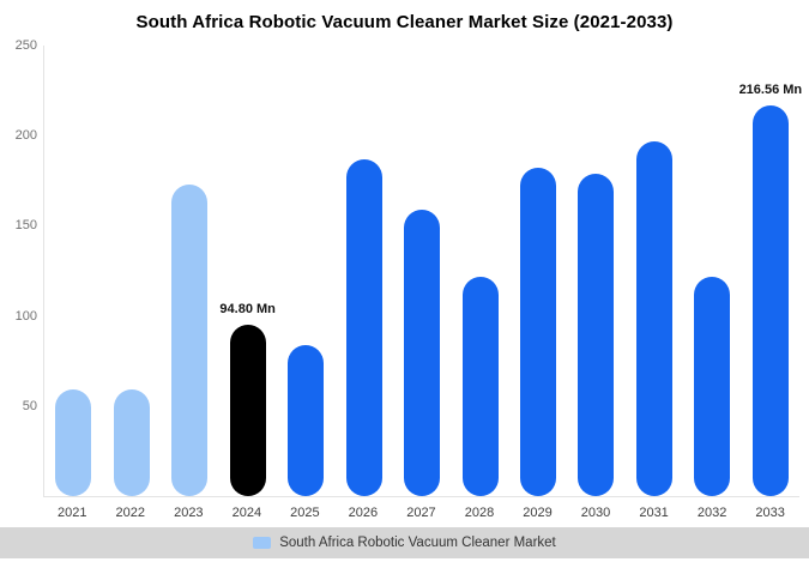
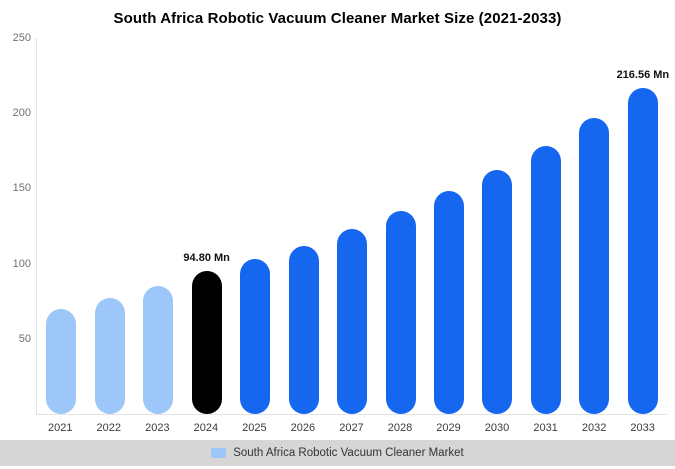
2021: 59 -> 70
2022: 59 -> 77
2023: 173 -> 85
2025: 84 -> 103
2026: 187 -> 112
2027: 159 -> 123
2028: 122 -> 135
2029: 182 -> 148
2030: 179 -> 162
2031: 197 -> 178
2032: 122 -> 196
